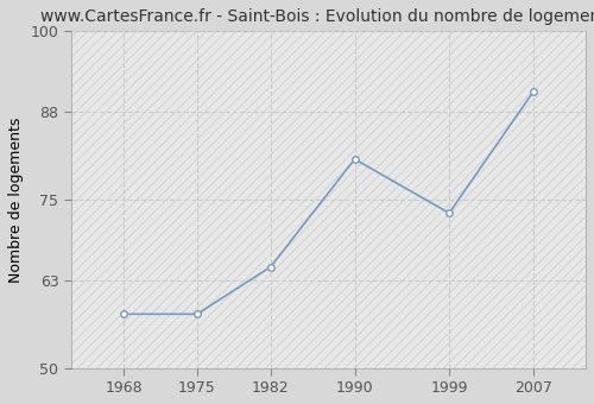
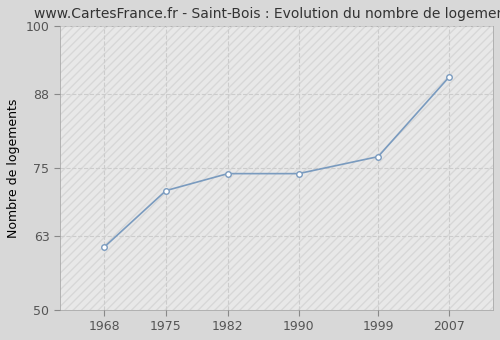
1968: 58 -> 61
1975: 58 -> 71
1982: 65 -> 74
1990: 81 -> 74
1999: 73 -> 77
